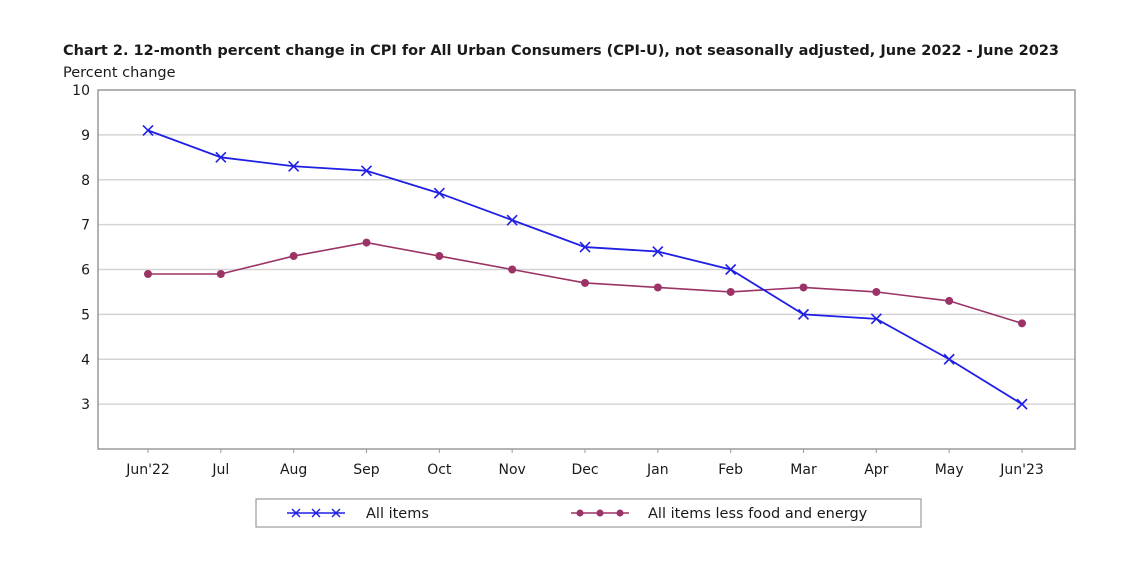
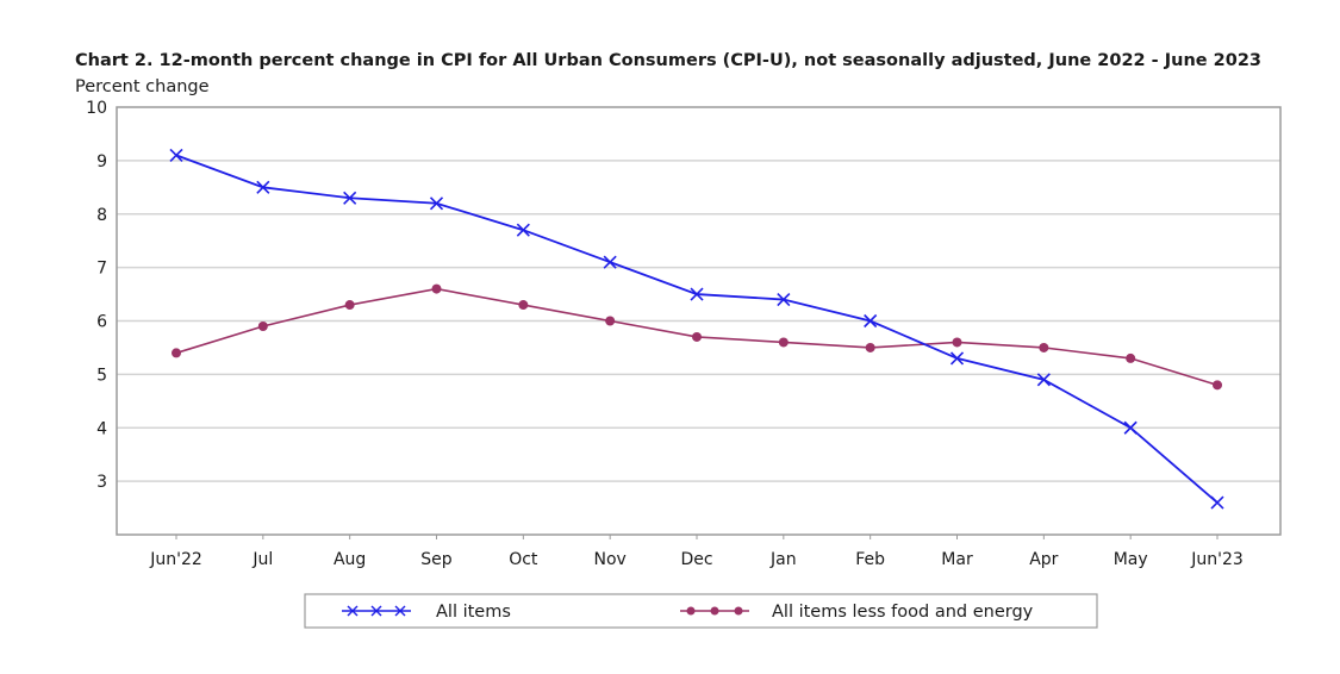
All items less food and energy/Jun'22: 5.9 -> 5.4
All items/Mar: 5.0 -> 5.3
All items/Jun'23: 3.0 -> 2.6
